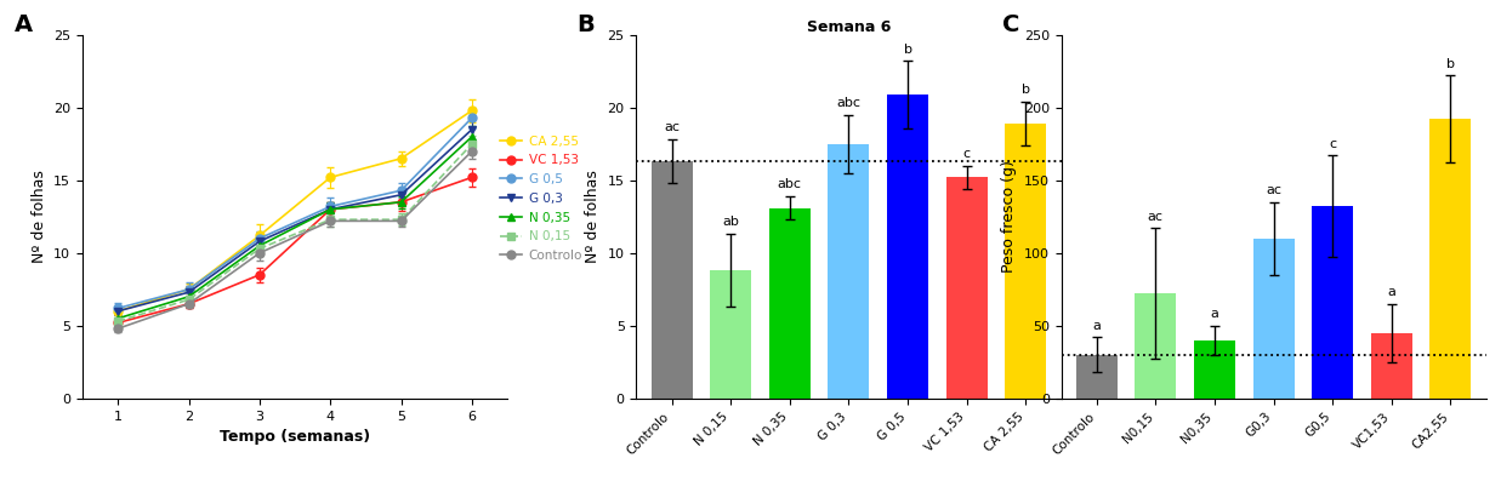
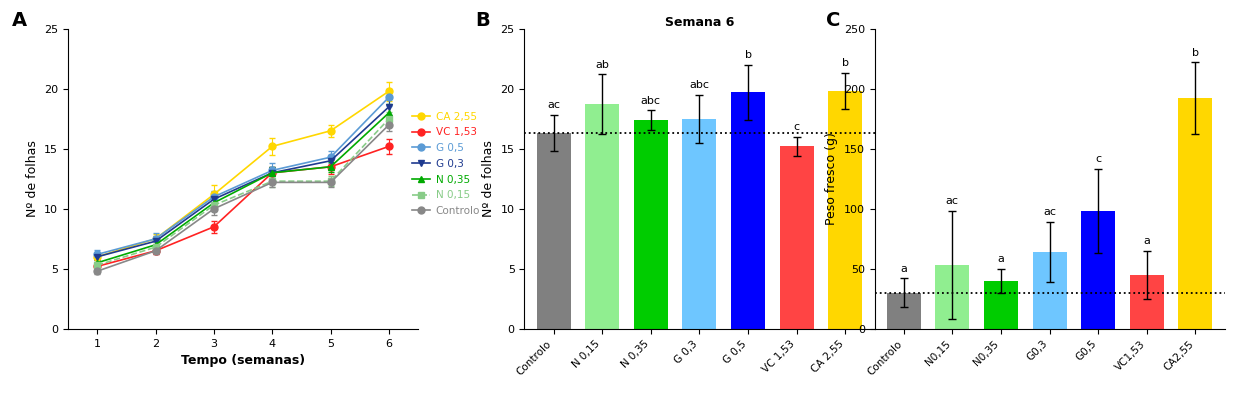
Semana 6/N 0,15: 8.8 -> 18.7
Semana 6/N 0,35: 13.1 -> 17.4
Semana 6/G 0,5: 20.9 -> 19.7
Semana 6/CA 2,55: 18.9 -> 19.8
N0,15: 72 -> 53
G0,3: 110 -> 64
G0,5: 132 -> 98
